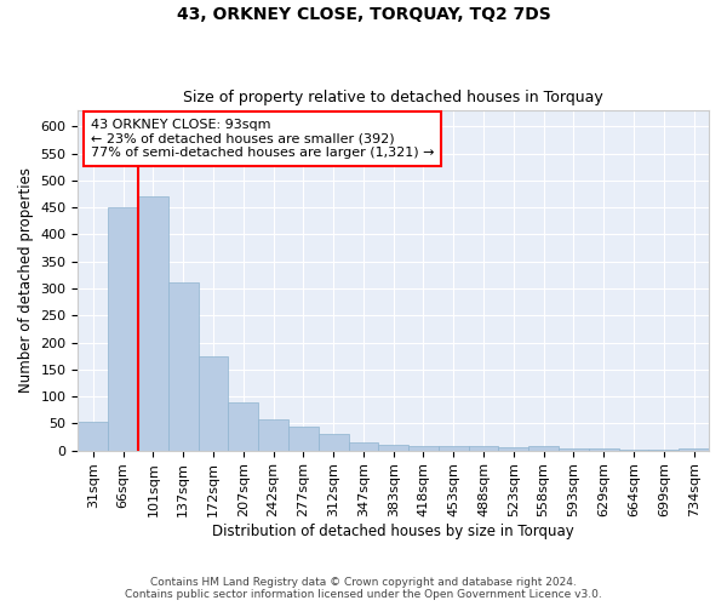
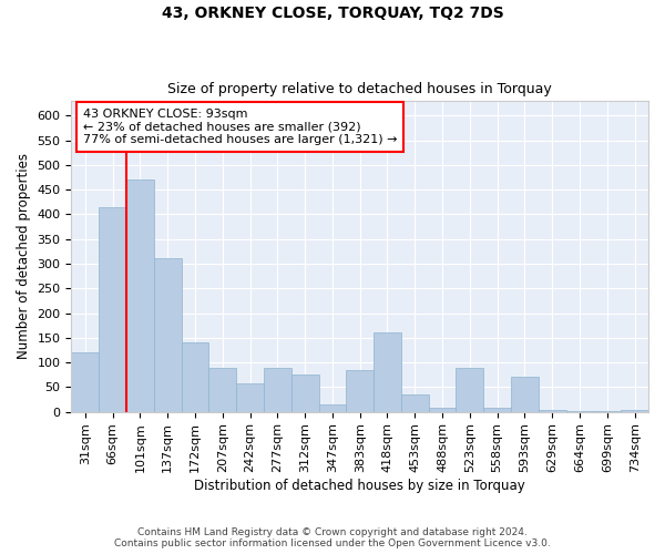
31sqm: 52 -> 120
66sqm: 450 -> 415
172sqm: 175 -> 140
277sqm: 44 -> 90
312sqm: 30 -> 75
383sqm: 10 -> 85
418sqm: 7 -> 160
453sqm: 9 -> 35
523sqm: 6 -> 90
593sqm: 3 -> 70
